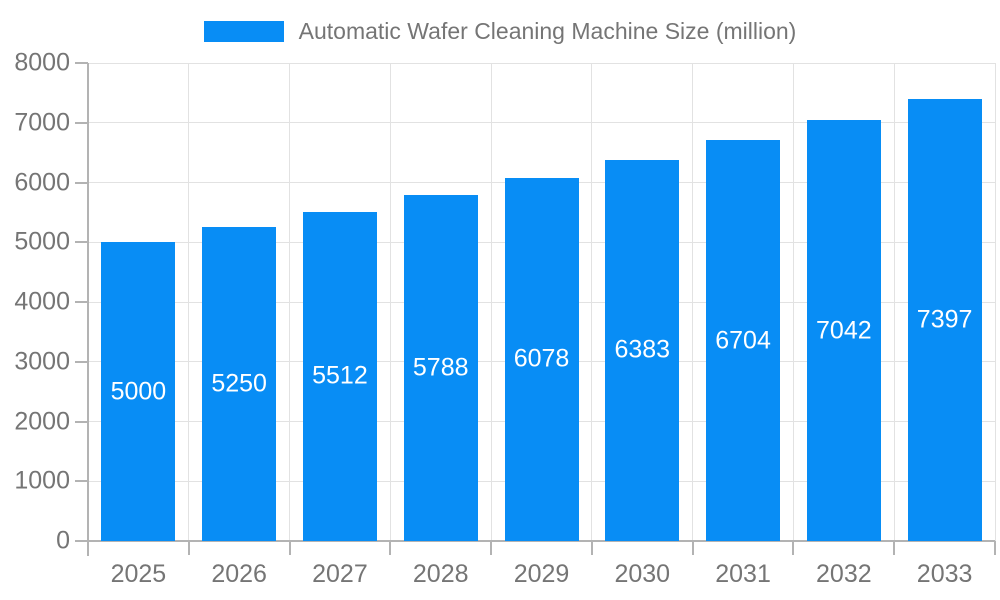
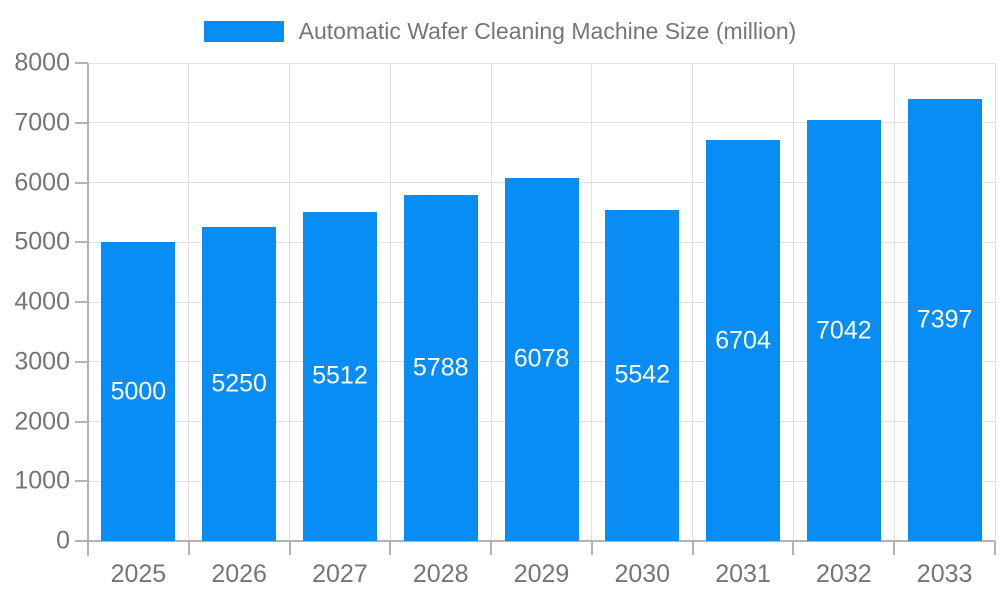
2030: 6383 -> 5542
